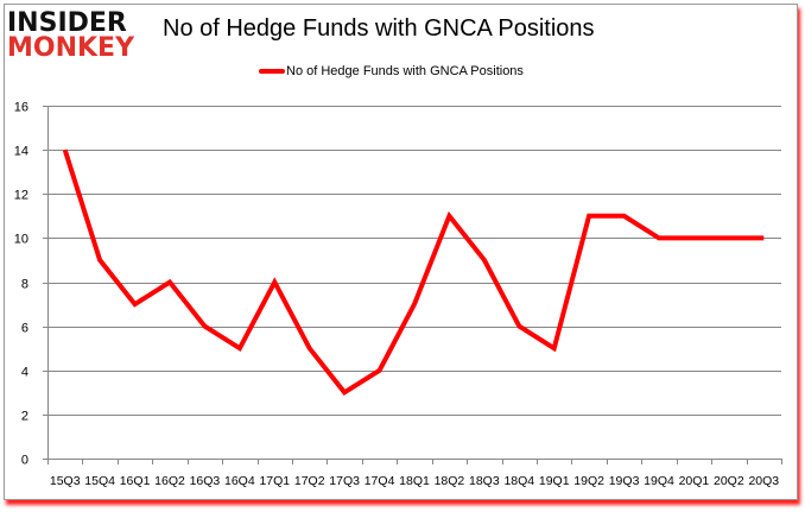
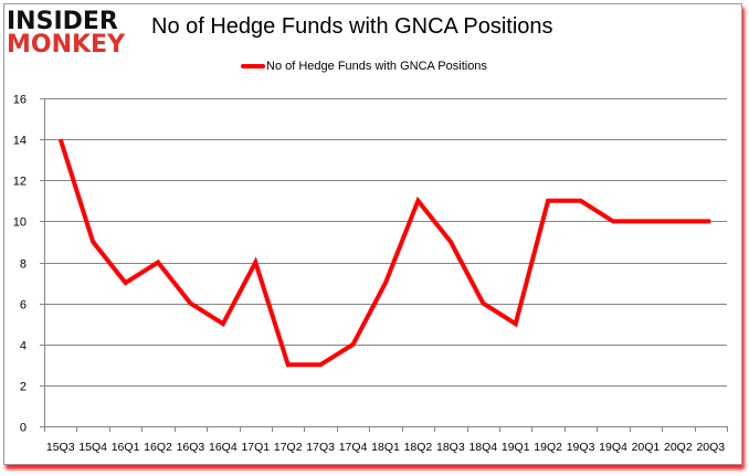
17Q2: 5 -> 3
